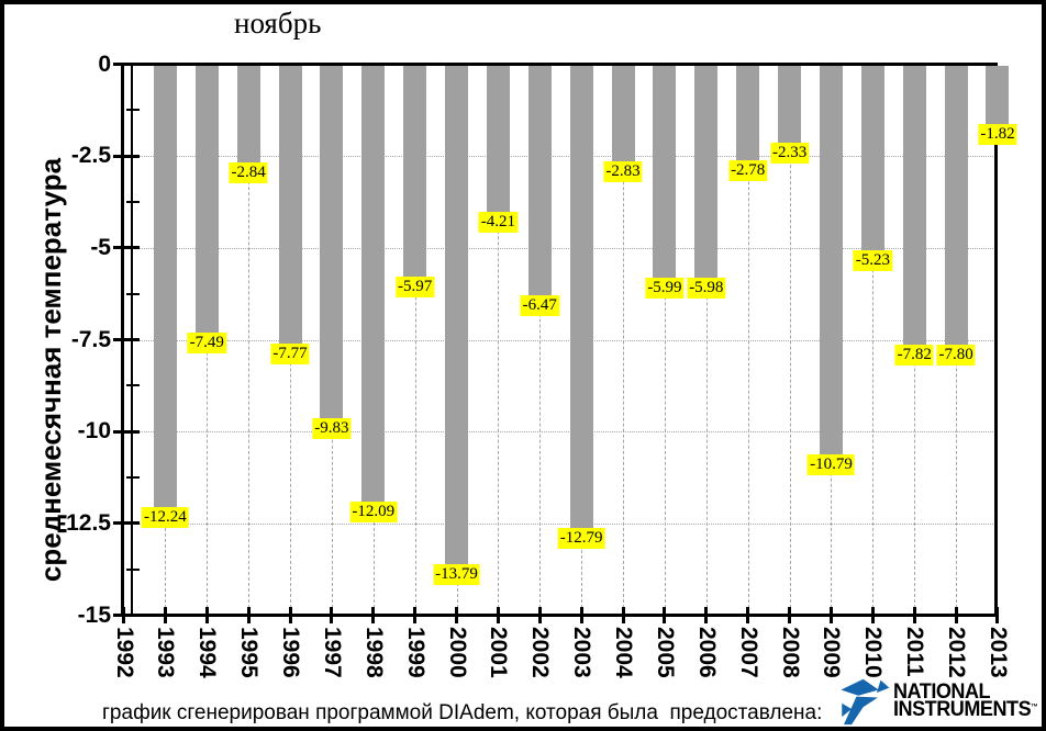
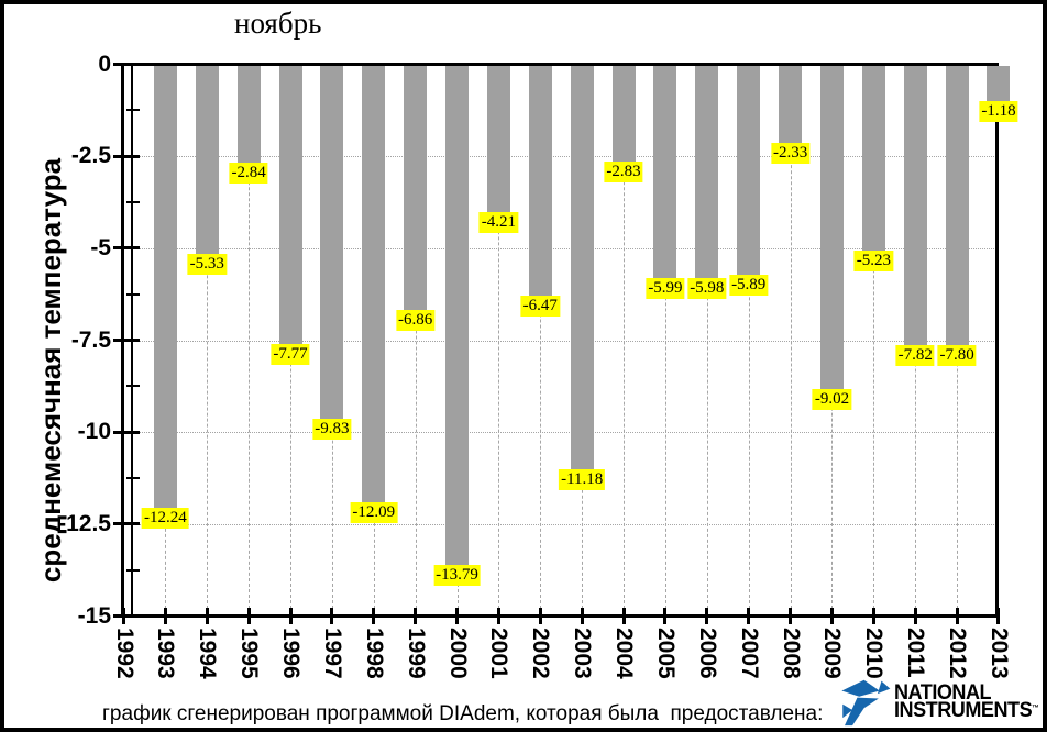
1994: -7.49 -> -5.33
1999: -5.97 -> -6.86
2003: -12.79 -> -11.18
2007: -2.78 -> -5.89
2009: -10.79 -> -9.02
2013: -1.82 -> -1.18
